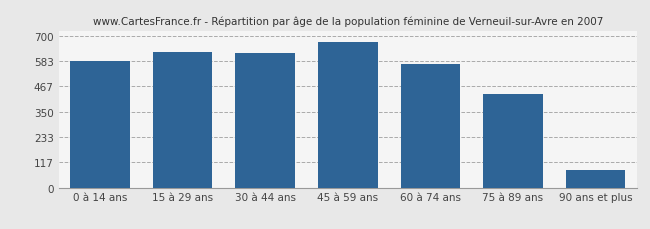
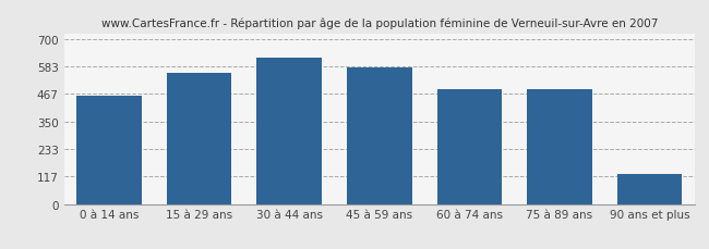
0 à 14 ans: 583 -> 460
15 à 29 ans: 623 -> 555
45 à 59 ans: 670 -> 580
60 à 74 ans: 568 -> 485
75 à 89 ans: 430 -> 485
90 ans et plus: 80 -> 125
